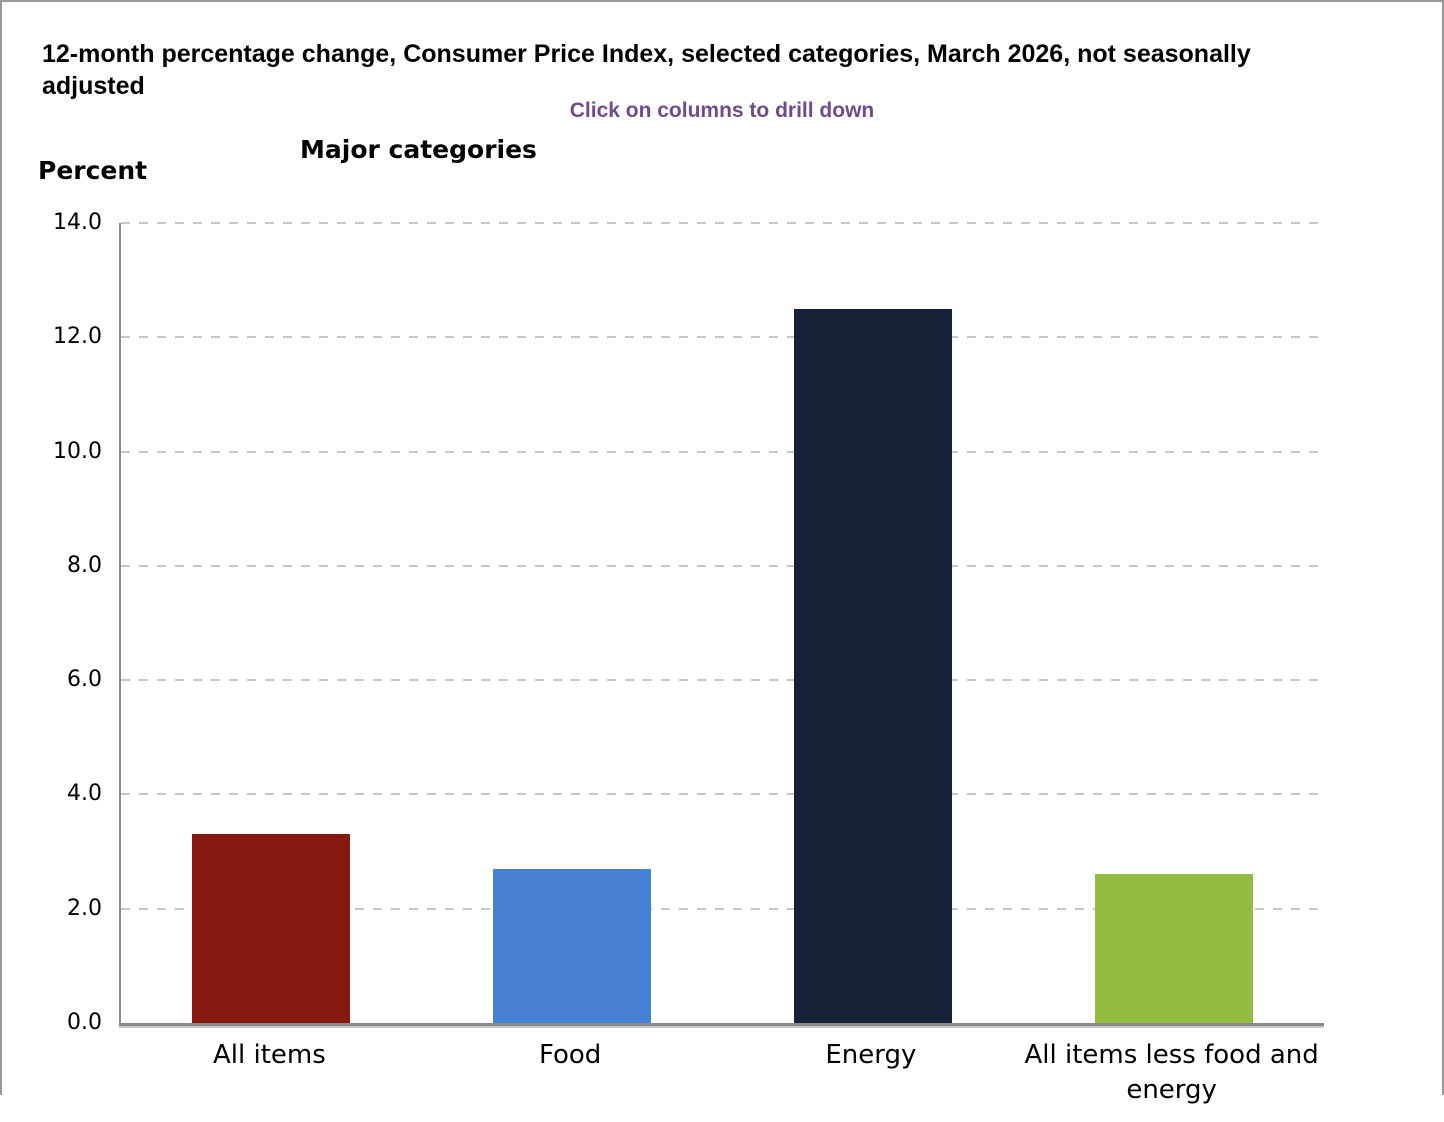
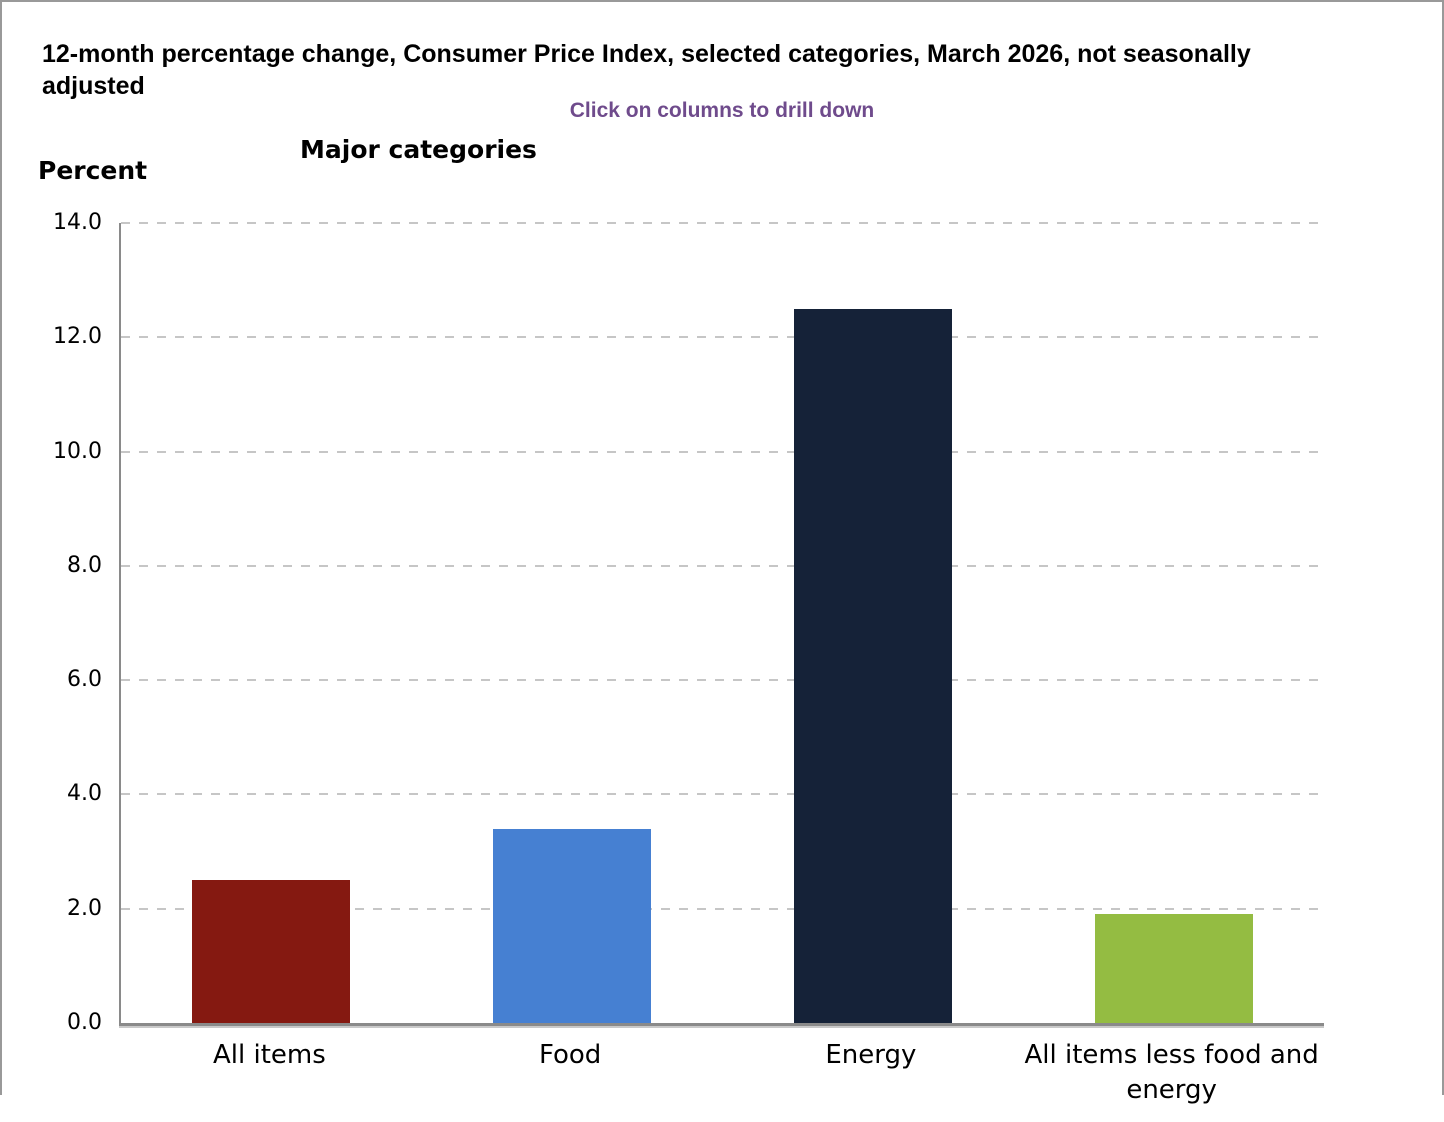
All items: 3.3 -> 2.5
Food: 2.7 -> 3.4
All items less food and energy: 2.6 -> 1.9
